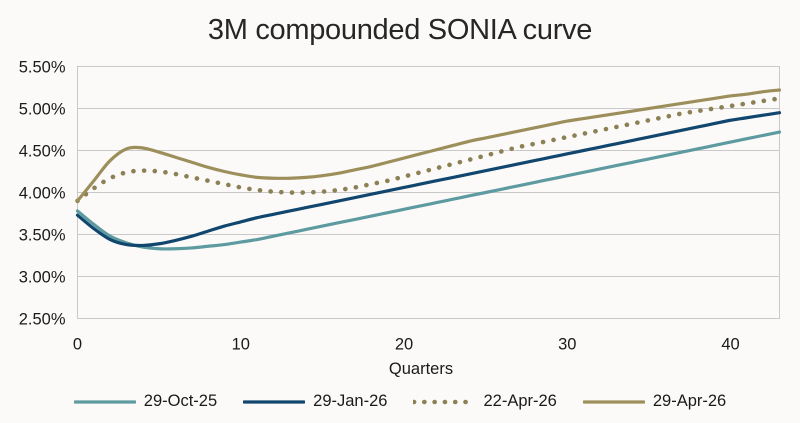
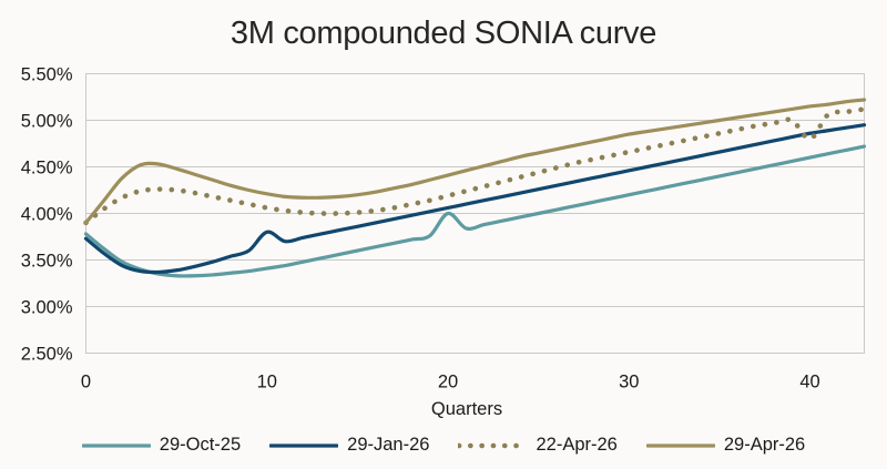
29-Jan-26/10: 3.6% -> 3.8%
29-Oct-25/20: 3.8% -> 4.0%
22-Apr-26/40: 5.0% -> 4.8%
